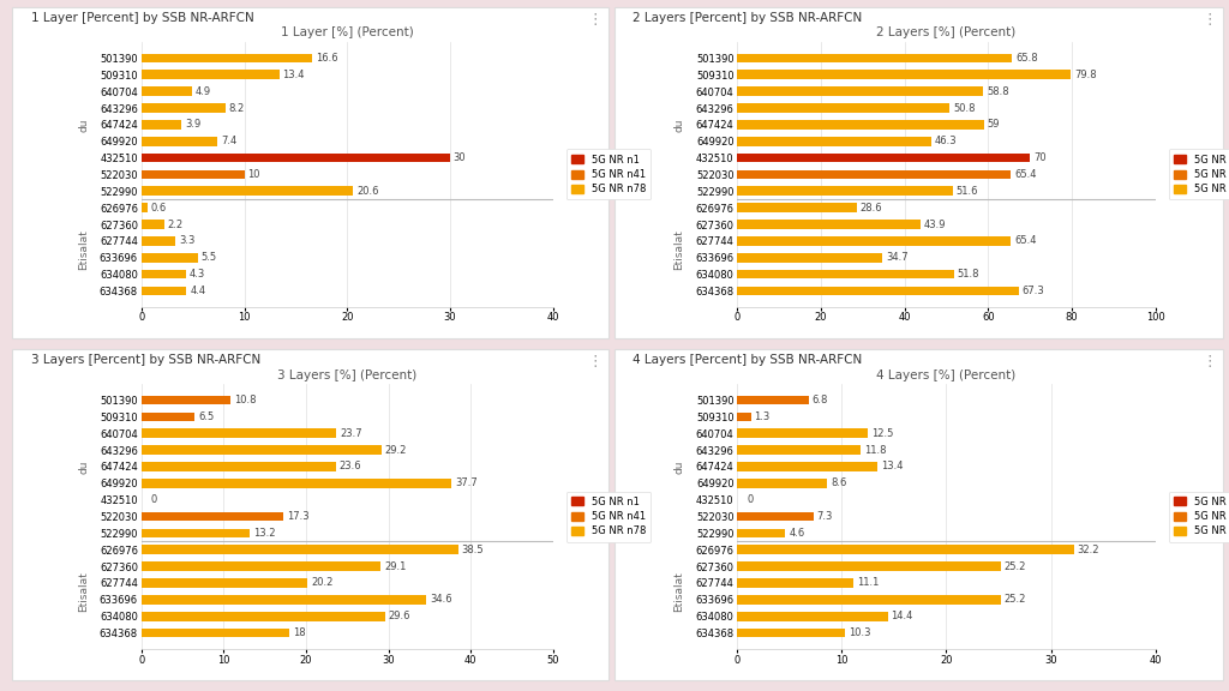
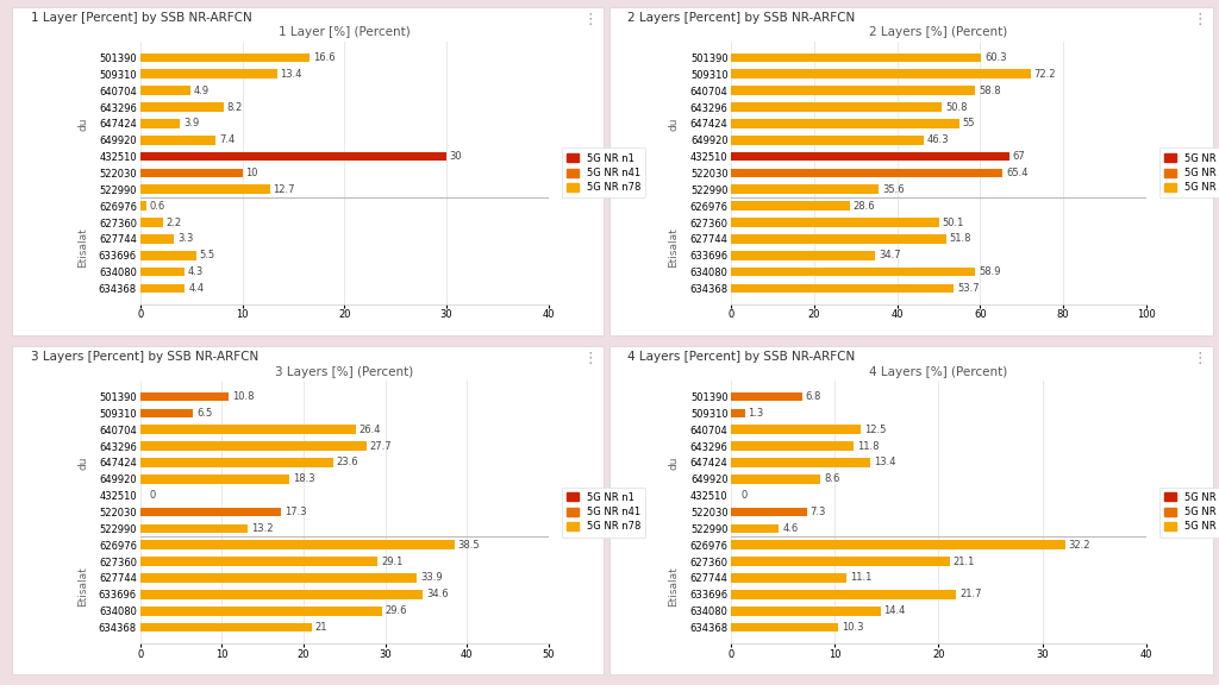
1 Layer [%] (Percent)/522990: 20.6 -> 12.7
2 Layers [%] (Percent)/501390: 65.8 -> 60.3
2 Layers [%] (Percent)/509310: 79.8 -> 72.2
2 Layers [%] (Percent)/647424: 59 -> 55
2 Layers [%] (Percent)/432510: 70 -> 67
2 Layers [%] (Percent)/522990: 51.6 -> 35.6
2 Layers [%] (Percent)/627360: 43.9 -> 50.1
2 Layers [%] (Percent)/627744: 65.4 -> 51.8
2 Layers [%] (Percent)/634080: 51.8 -> 58.9
2 Layers [%] (Percent)/634368: 67.3 -> 53.7
3 Layers [%] (Percent)/640704: 23.7 -> 26.4
3 Layers [%] (Percent)/643296: 29.2 -> 27.7
3 Layers [%] (Percent)/649920: 37.7 -> 18.3
3 Layers [%] (Percent)/627744: 20.2 -> 33.9
3 Layers [%] (Percent)/634368: 18 -> 21
4 Layers [%] (Percent)/627360: 25.2 -> 21.1
4 Layers [%] (Percent)/633696: 25.2 -> 21.7
